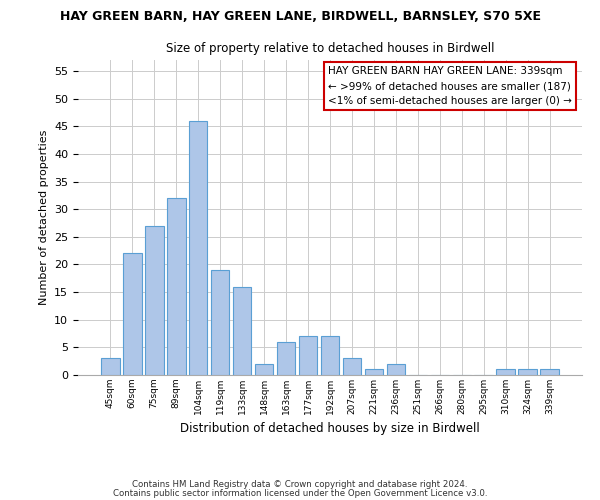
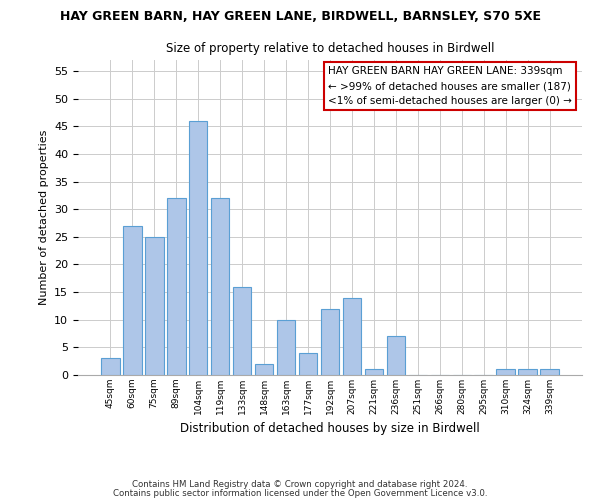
60sqm: 22 -> 27
75sqm: 27 -> 25
119sqm: 19 -> 32
163sqm: 6 -> 10
177sqm: 7 -> 4
192sqm: 7 -> 12
207sqm: 3 -> 14
236sqm: 2 -> 7
